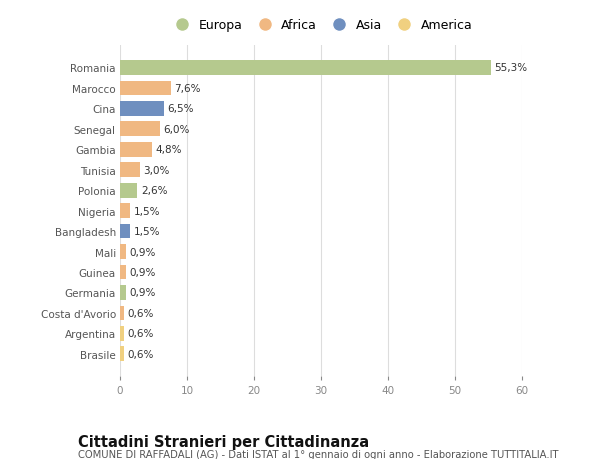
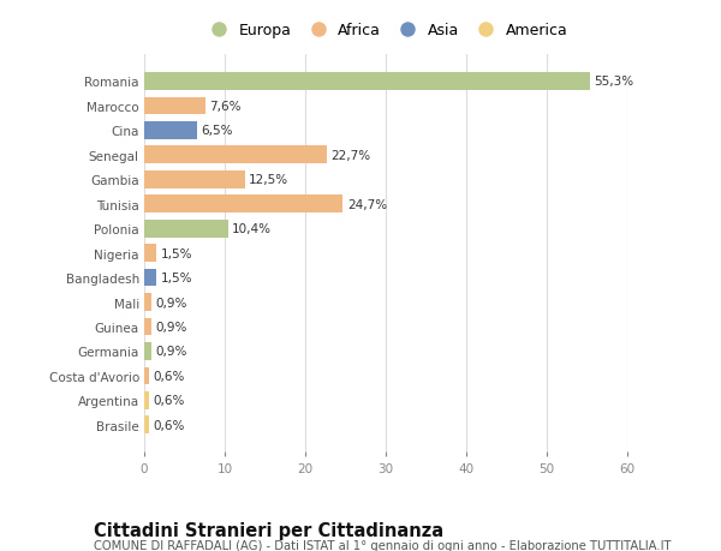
Senegal: 6,0% -> 22,7%
Gambia: 4,8% -> 12,5%
Tunisia: 3,0% -> 24,7%
Polonia: 2,6% -> 10,4%
